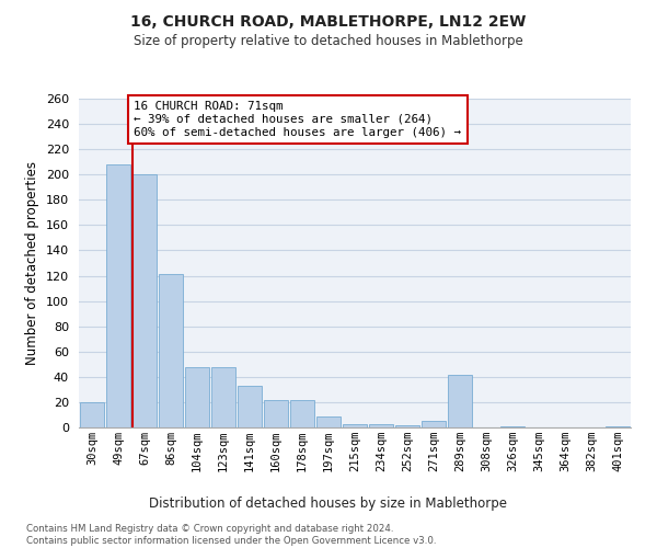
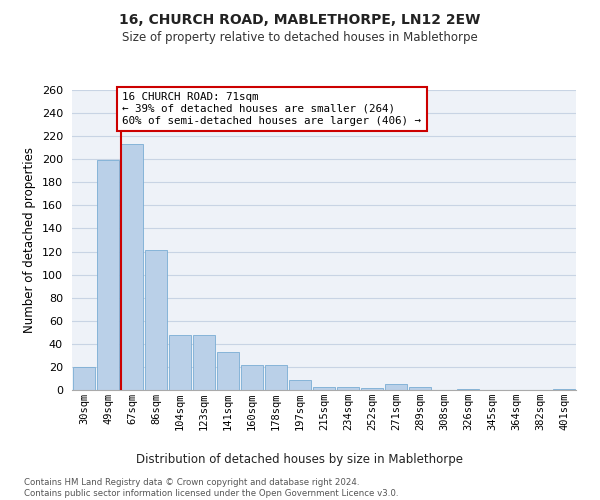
49sqm: 208 -> 199
67sqm: 200 -> 213
289sqm: 42 -> 3
